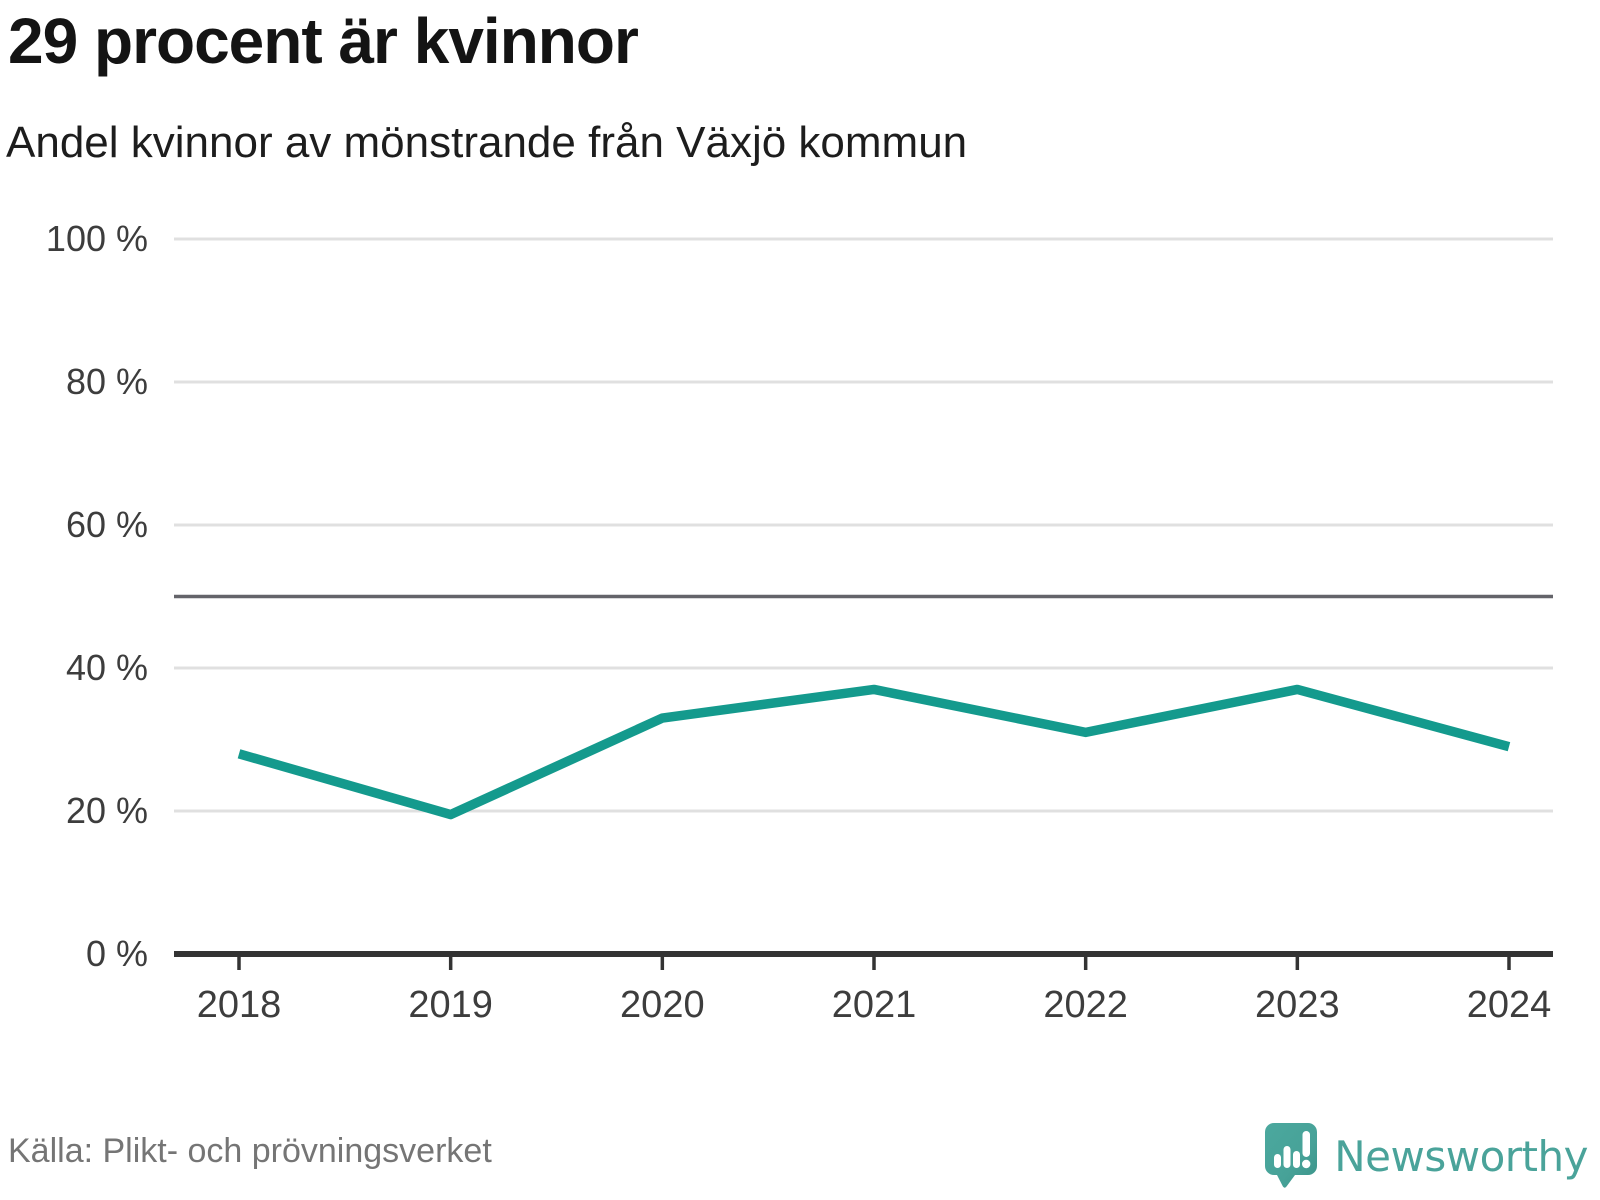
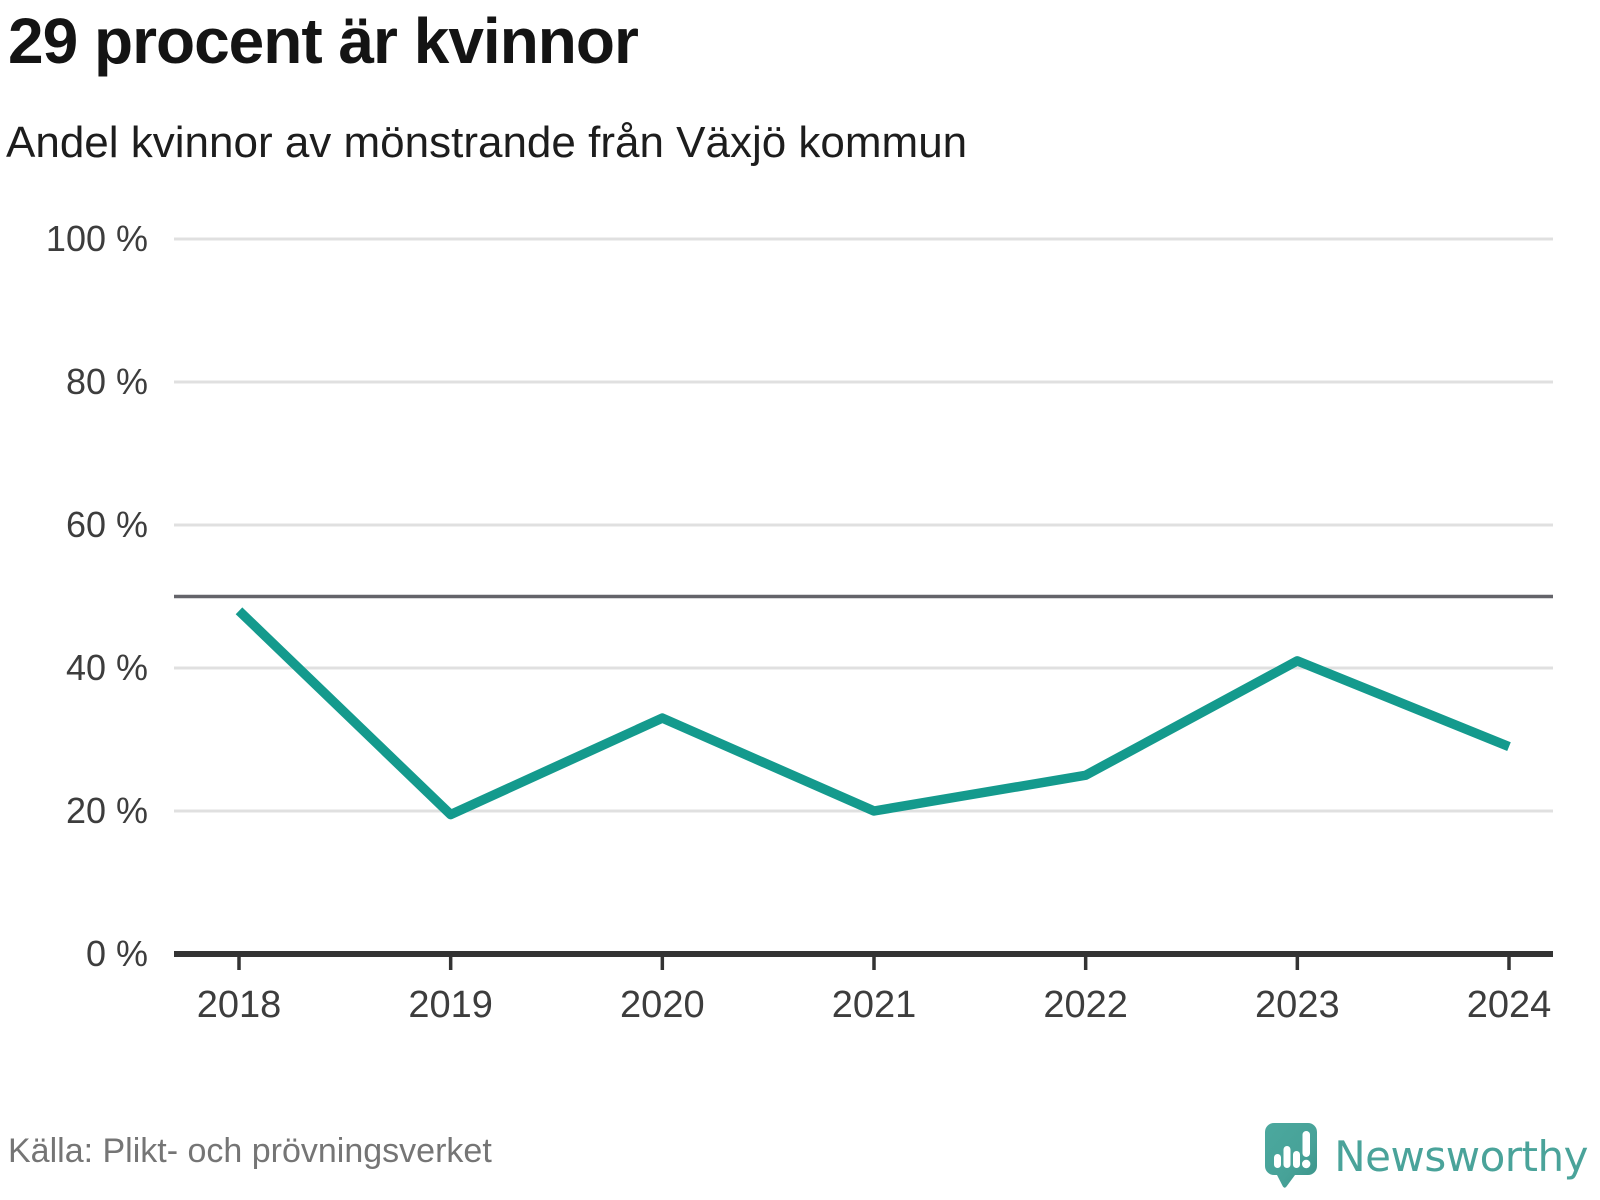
2018: 28% -> 48%
2021: 37% -> 20%
2022: 31% -> 25%
2023: 37% -> 41%
